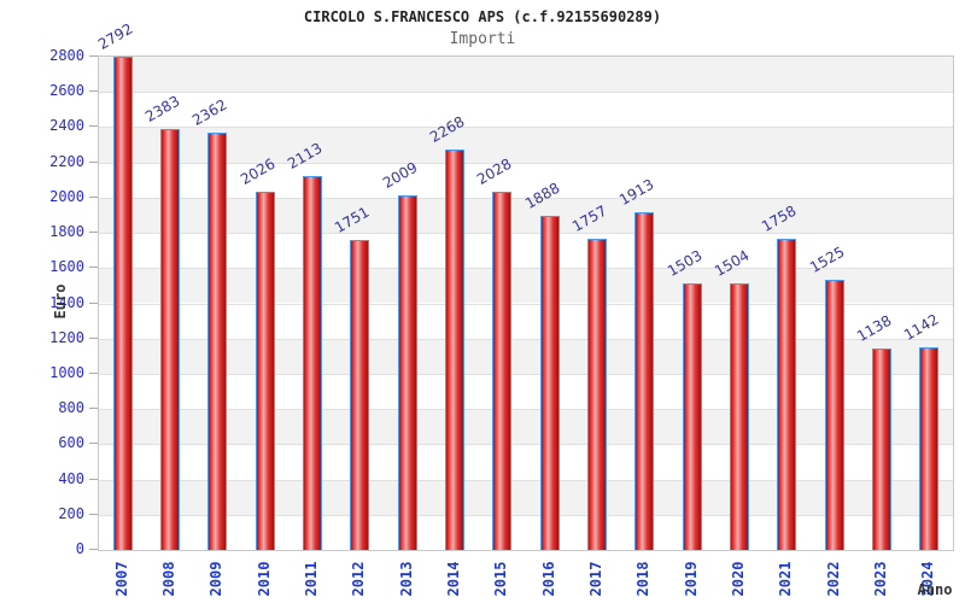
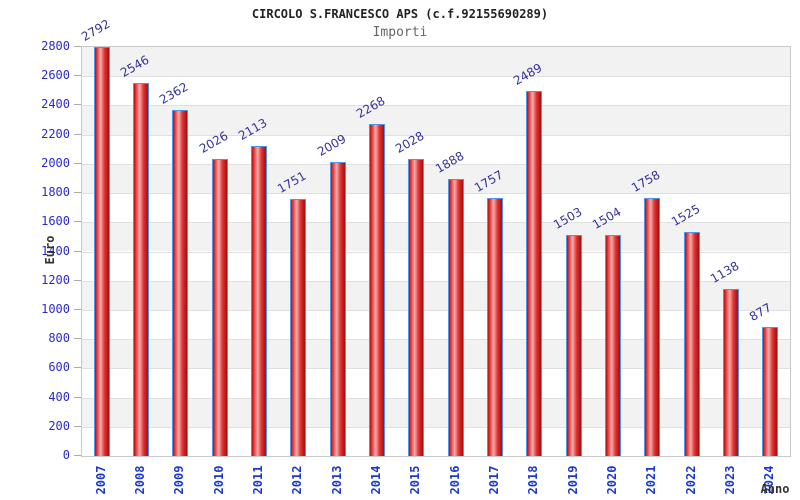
2008: 2383 -> 2546
2018: 1913 -> 2489
2024: 1142 -> 877
